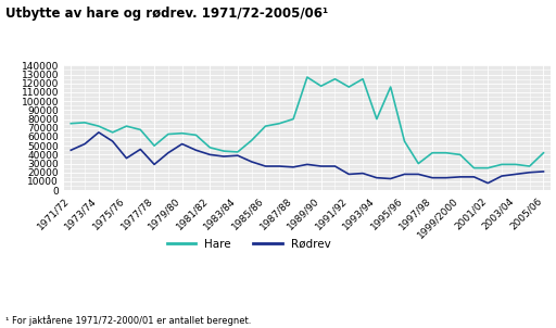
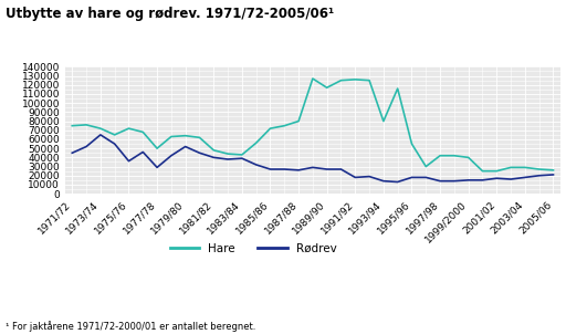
Hare/1991/92: 116000 -> 126000
Rødrev/2001/02: 8000 -> 17000
Hare/2005/06: 42000 -> 26000
